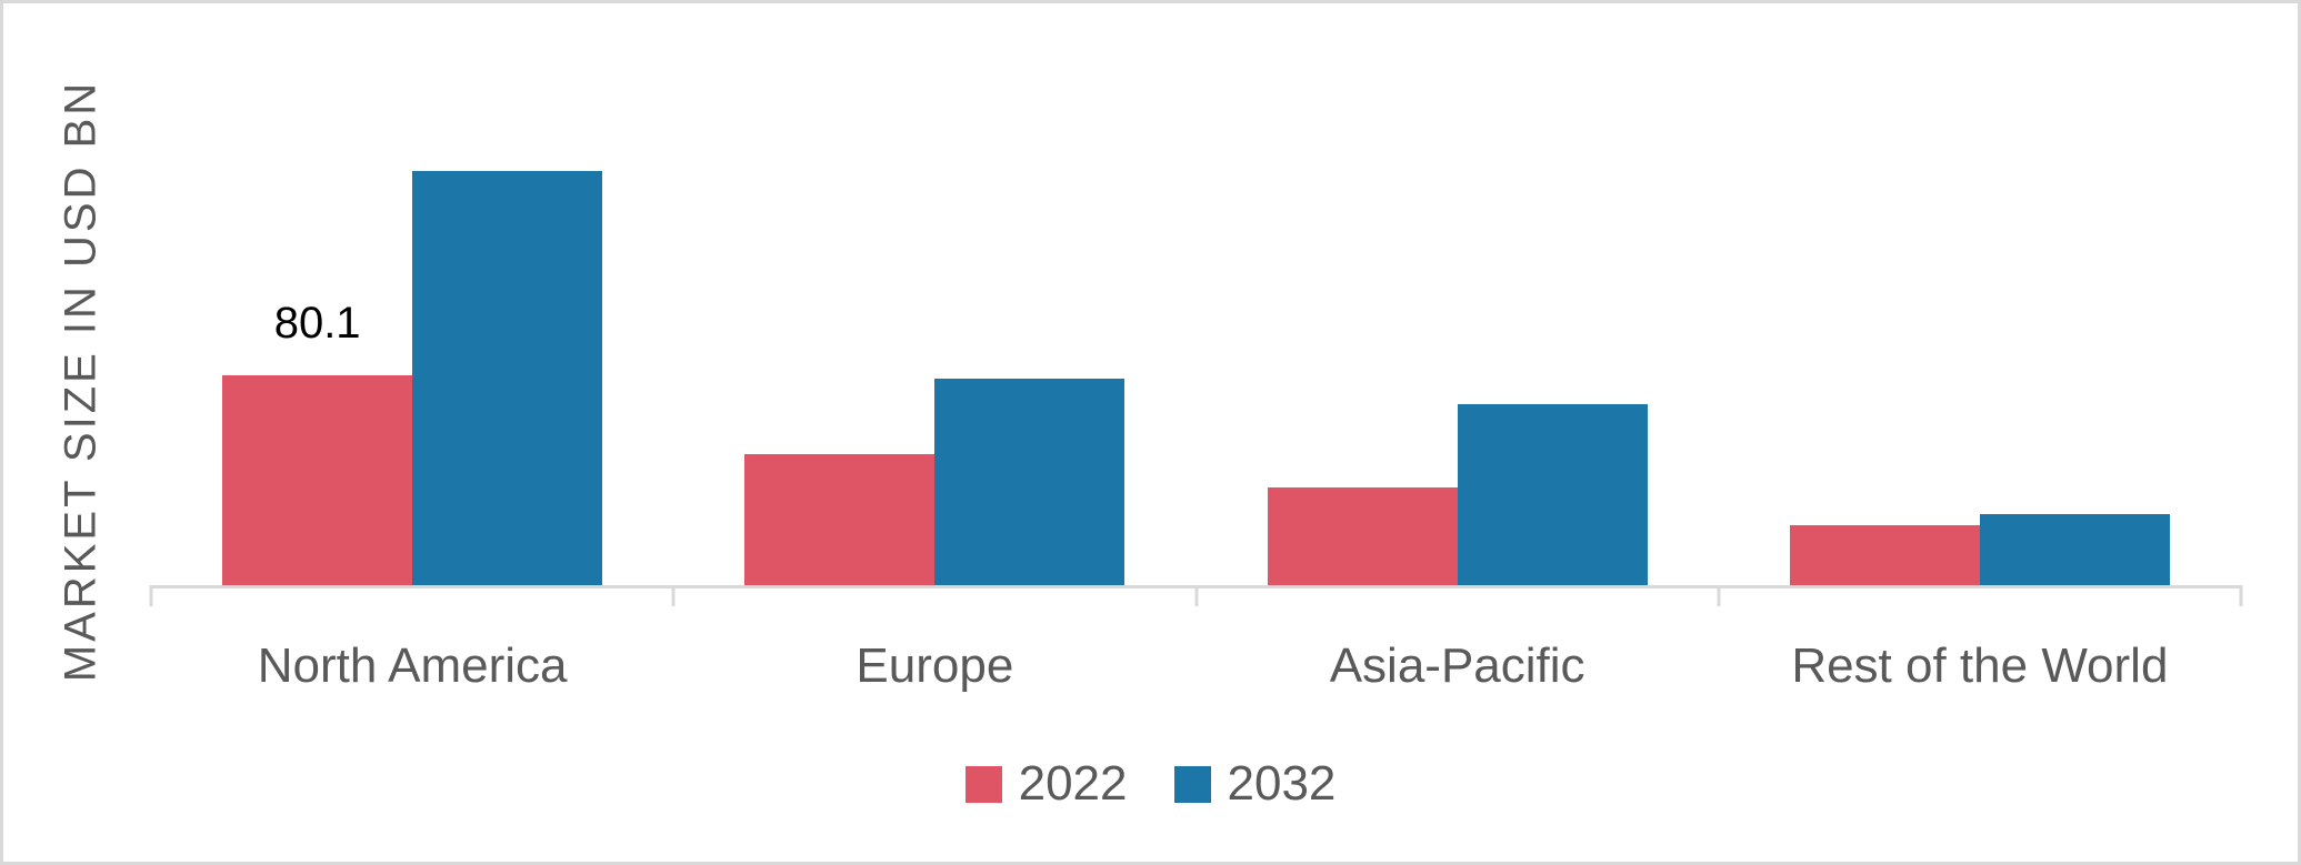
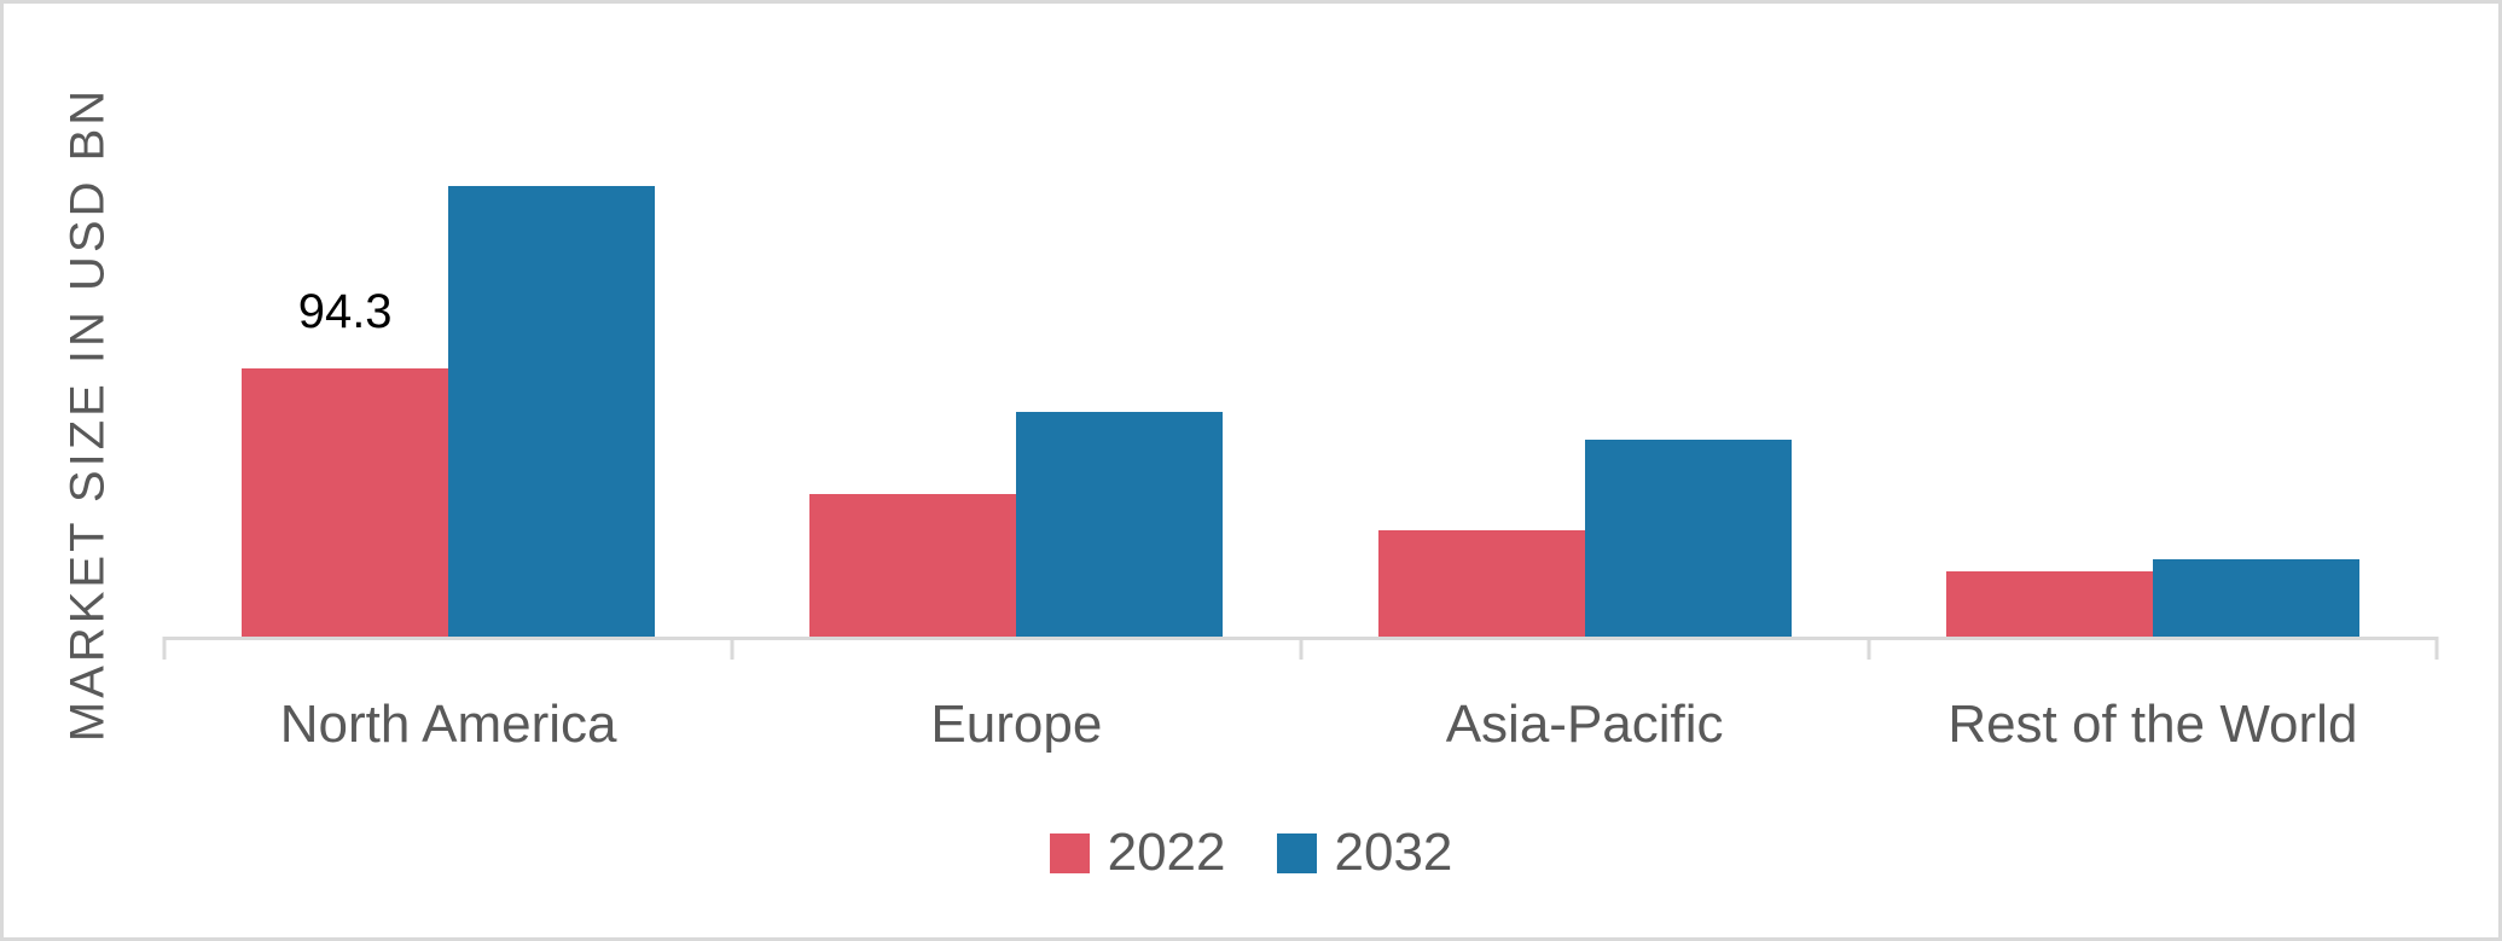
2022/North America: 80.1 -> 94.3
